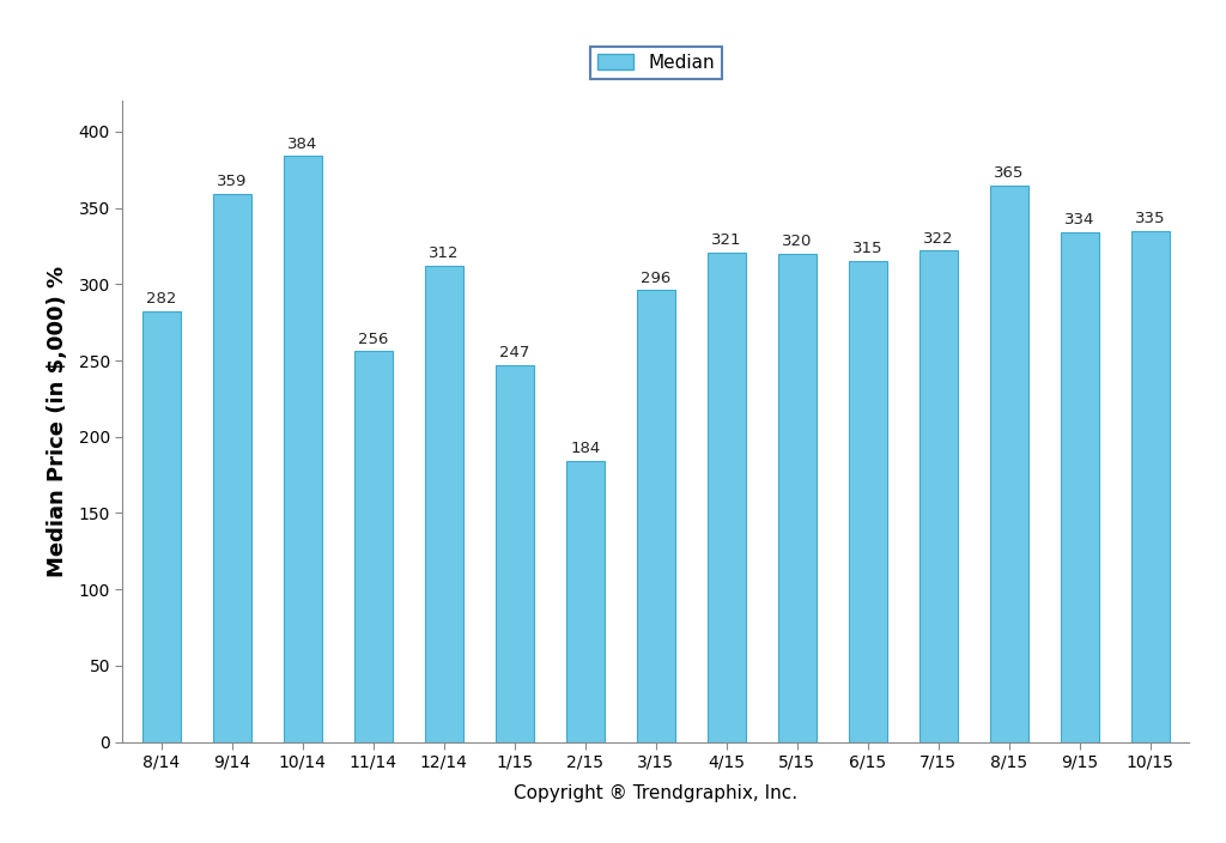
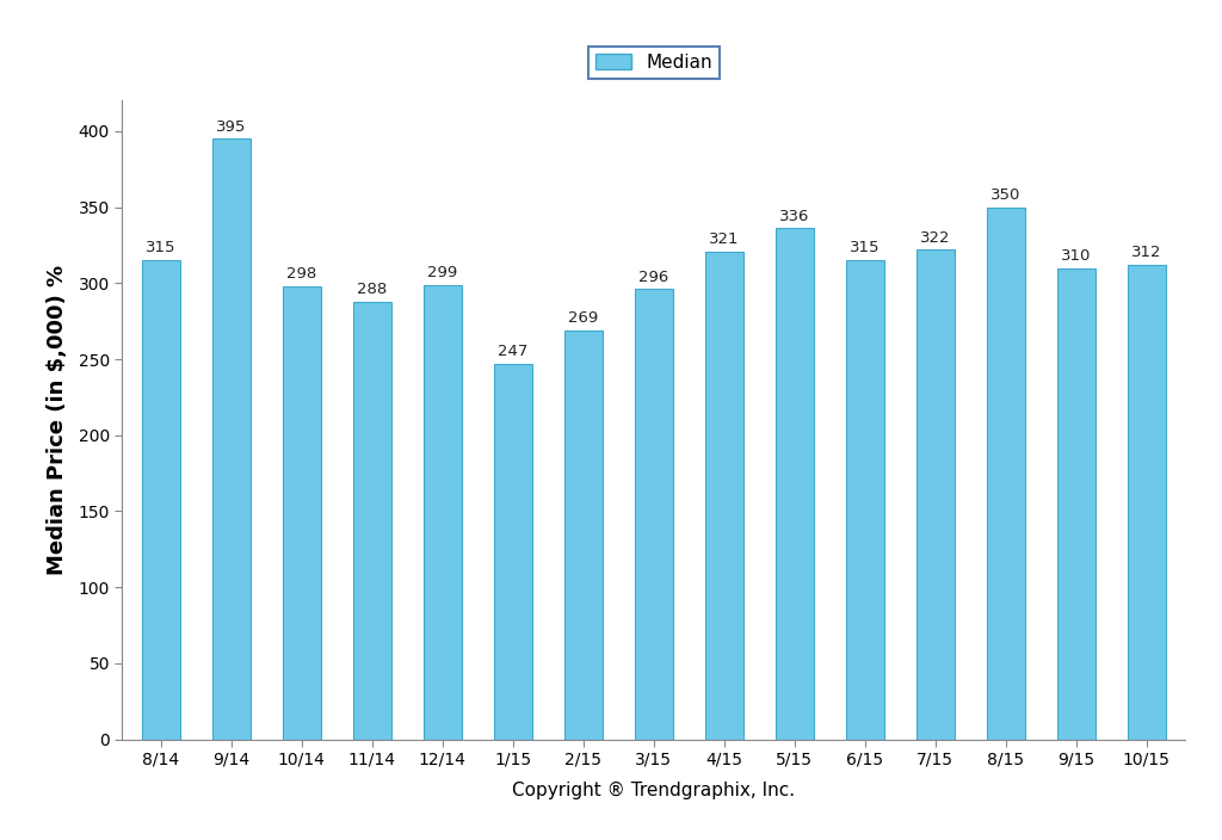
8/14: 282 -> 315
9/14: 359 -> 395
10/14: 384 -> 298
11/14: 256 -> 288
12/14: 312 -> 299
2/15: 184 -> 269
5/15: 320 -> 336
8/15: 365 -> 350
9/15: 334 -> 310
10/15: 335 -> 312
